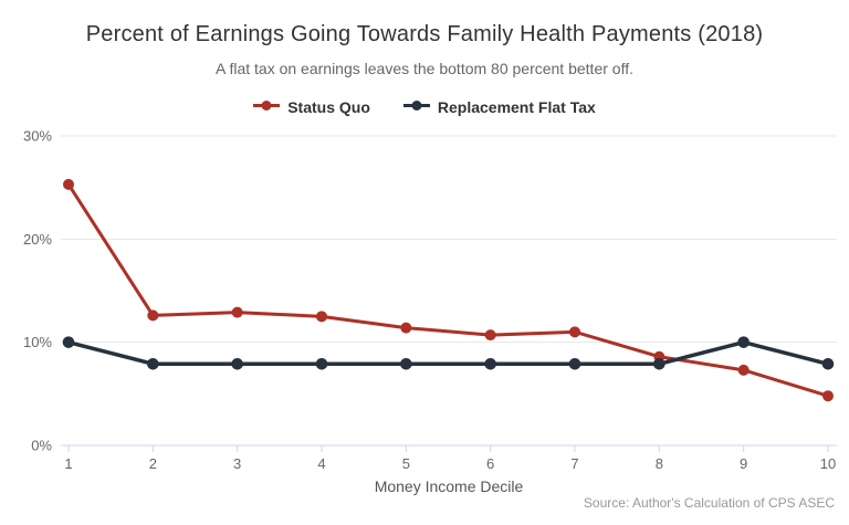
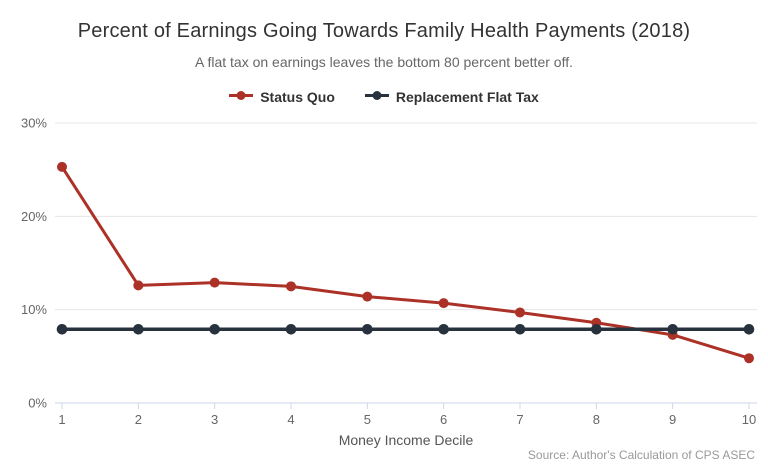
Replacement Flat Tax/1: 10% -> 8%
Status Quo/7: 11% -> 10%
Replacement Flat Tax/9: 10% -> 8%
